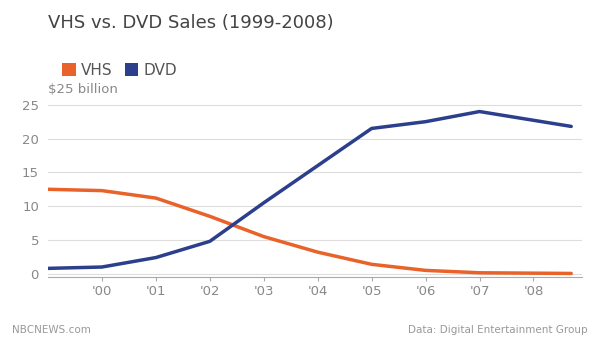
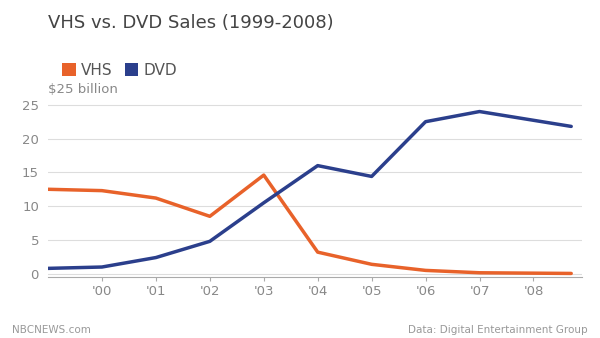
VHS/'03: 5.5 -> 14.6
DVD/'05: 21.5 -> 14.4
